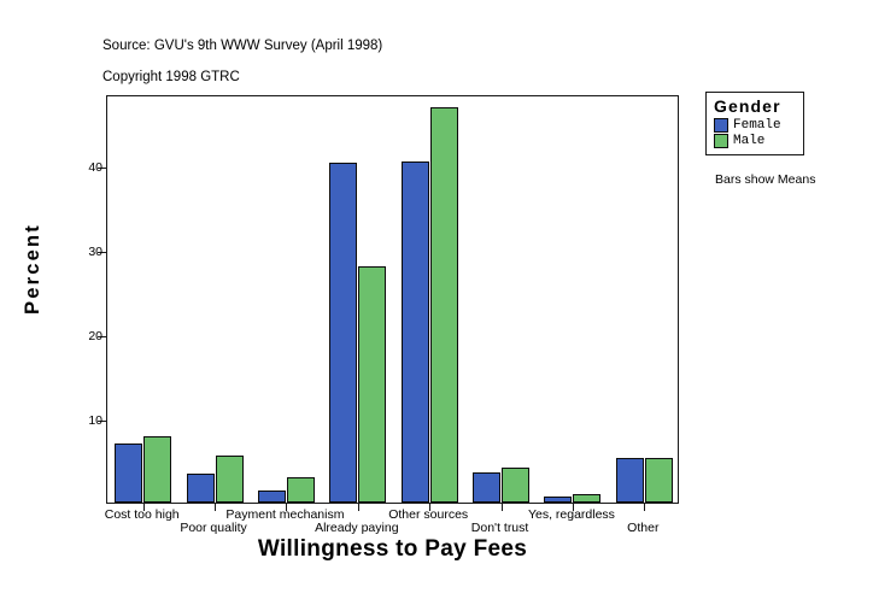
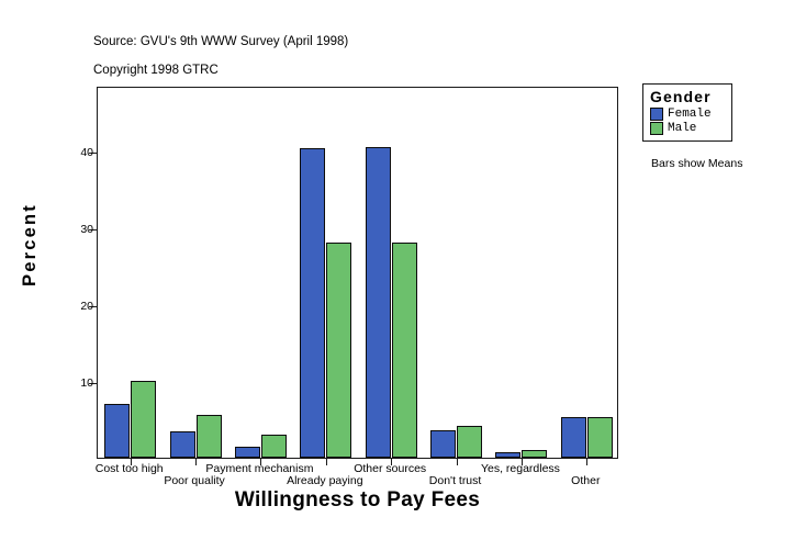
Male/Cost too high: 8 -> 10
Male/Other sources: 47 -> 28
